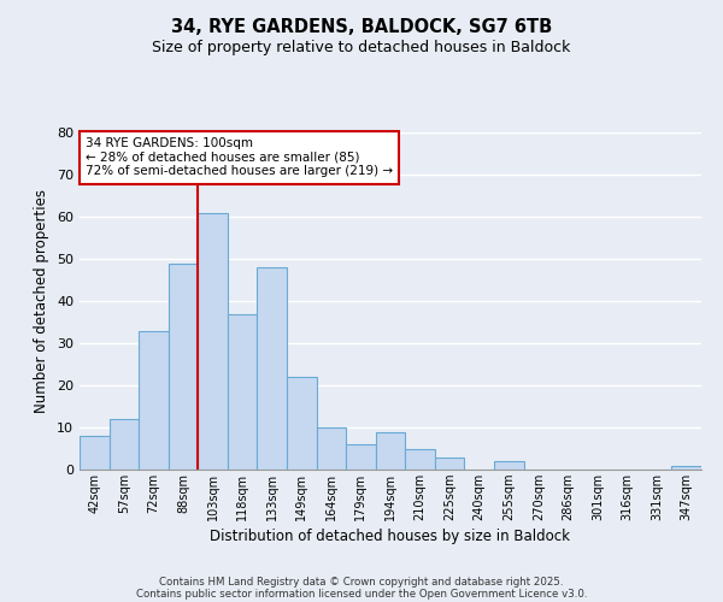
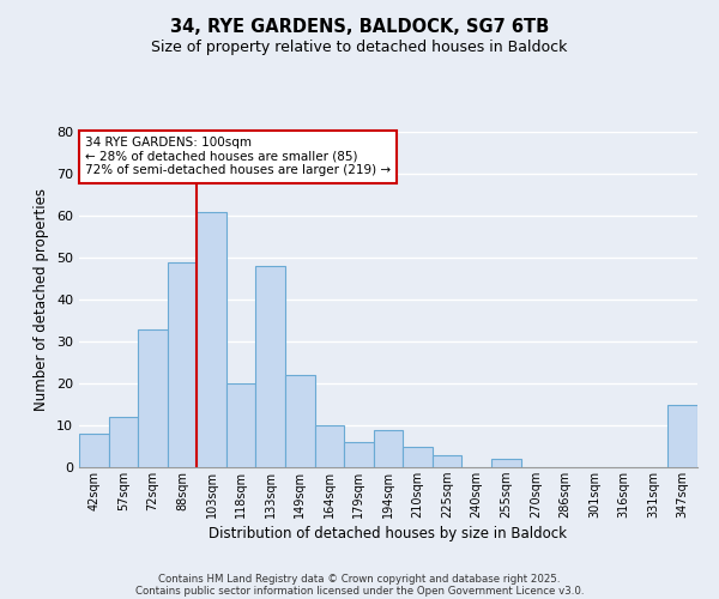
118sqm: 37 -> 20
347sqm: 1 -> 15
